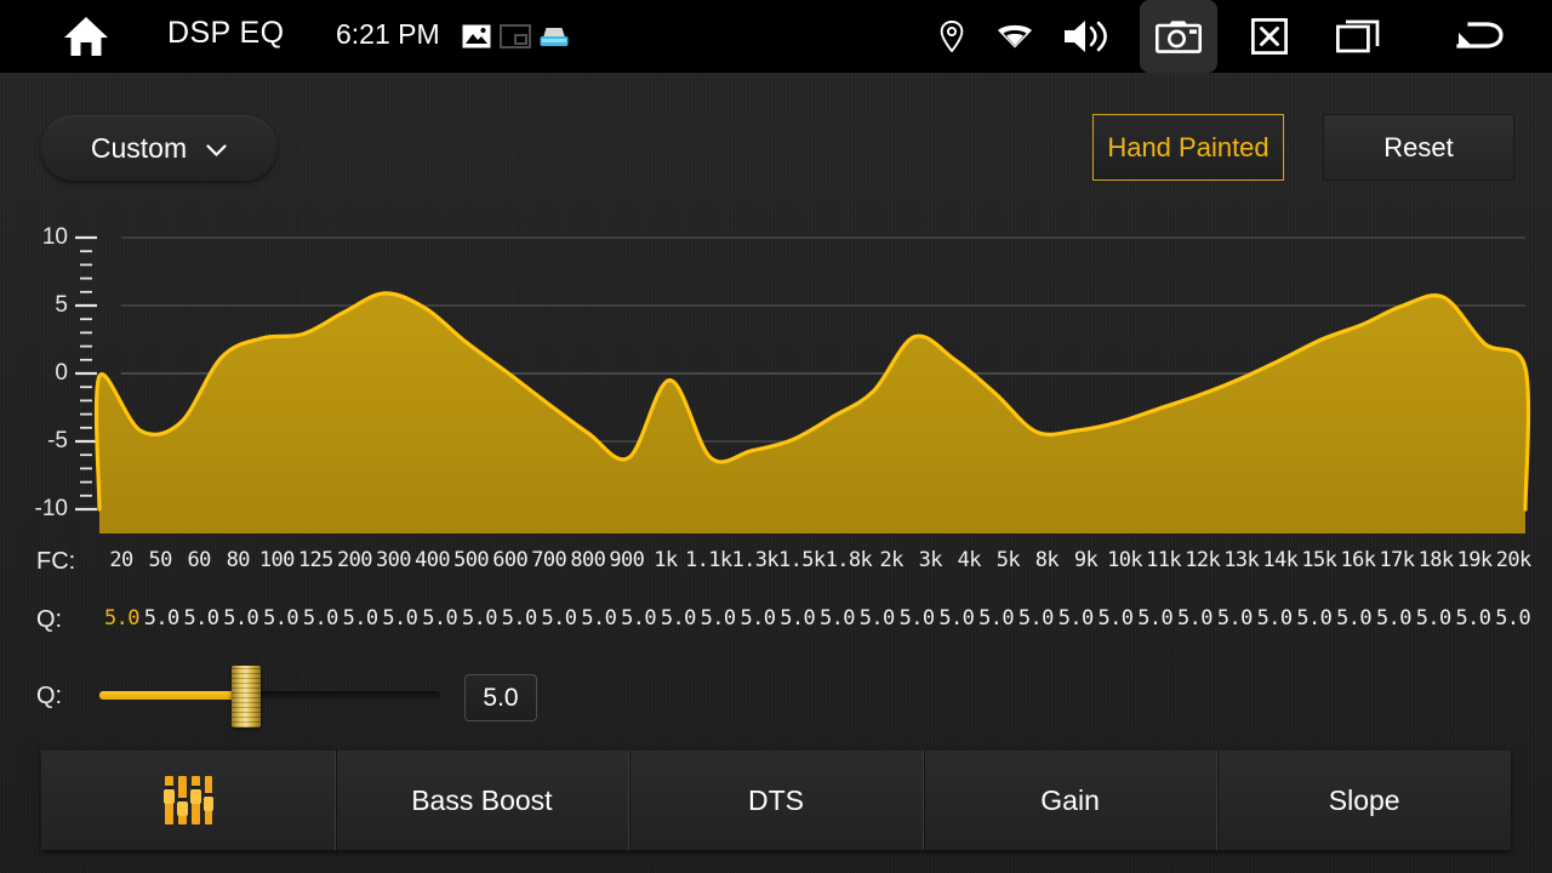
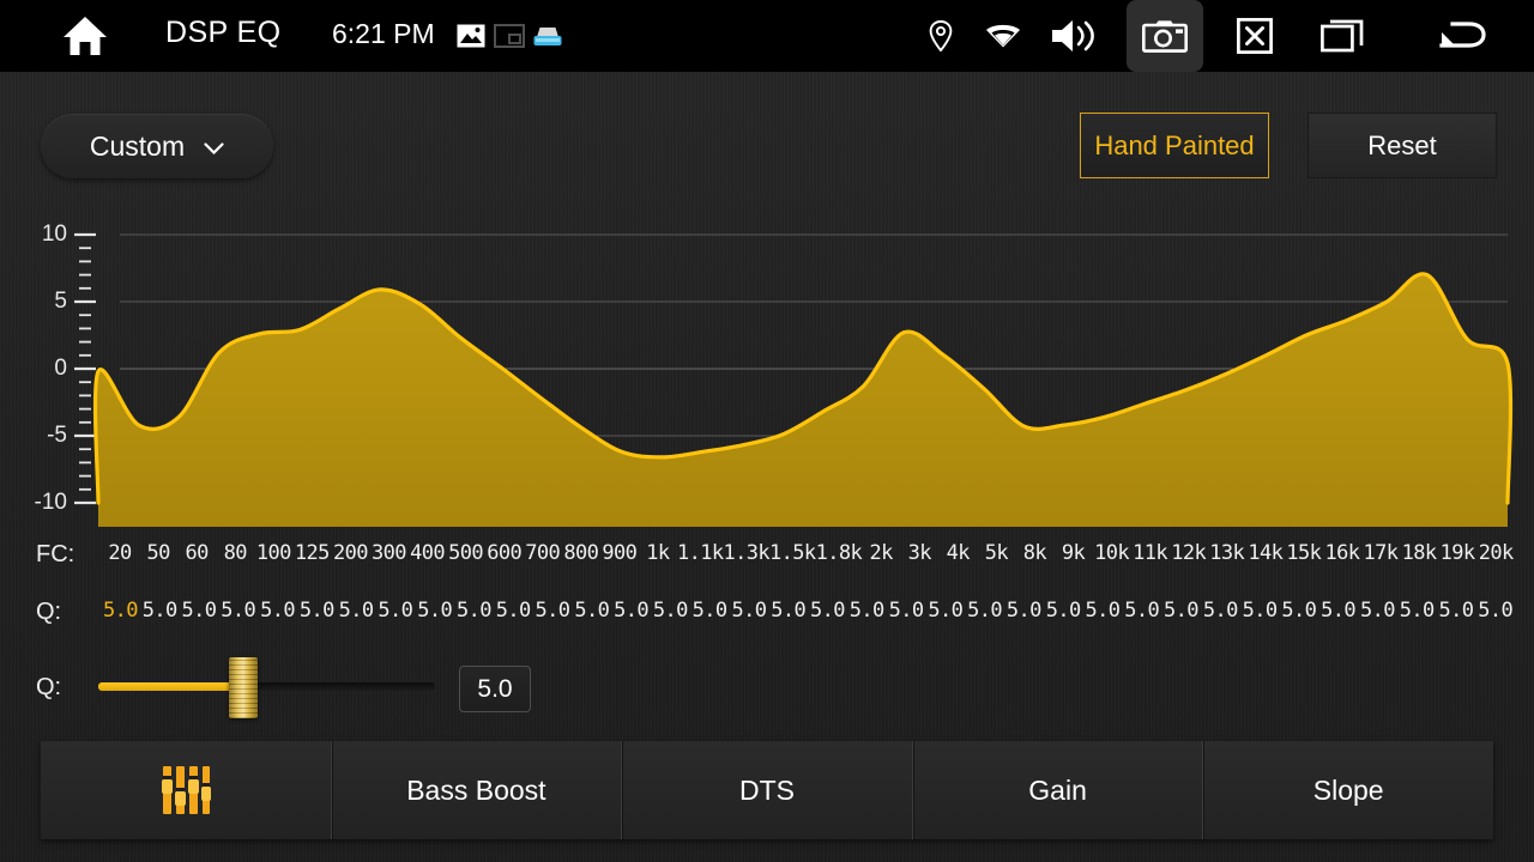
1k: -0.5 -> -6.6
18k: 5.6 -> 7.0
